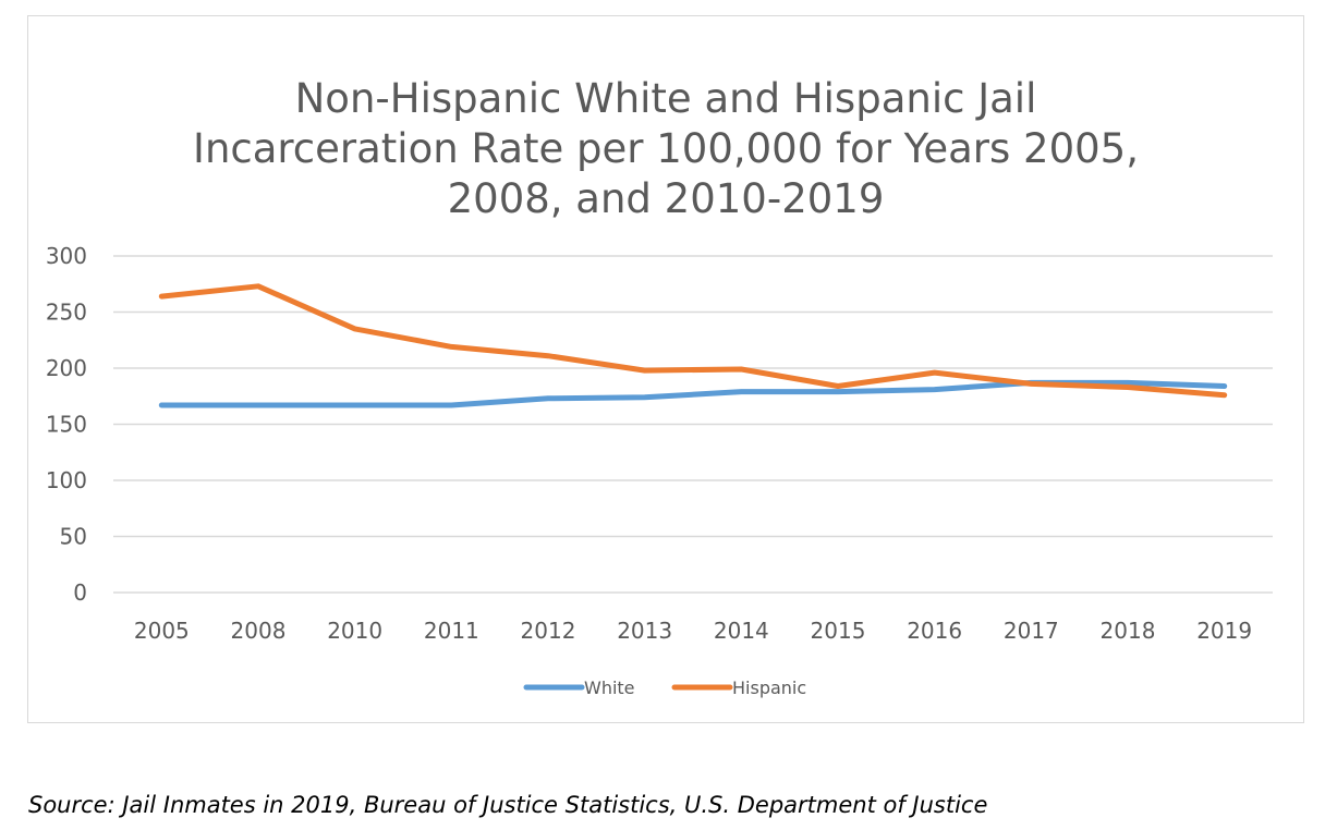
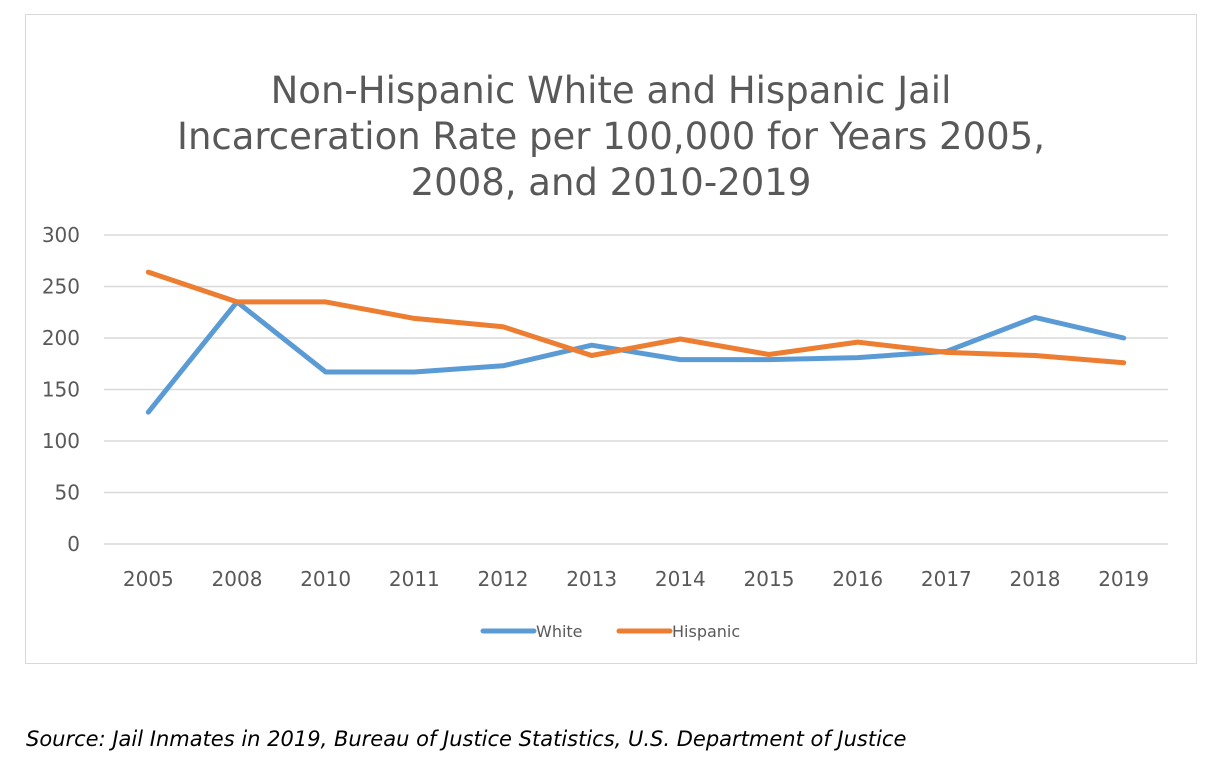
White/2005: 167 -> 128
White/2008: 167 -> 235
Hispanic/2008: 273 -> 235
White/2013: 174 -> 193
Hispanic/2013: 198 -> 183
White/2018: 187 -> 220
White/2019: 184 -> 200
